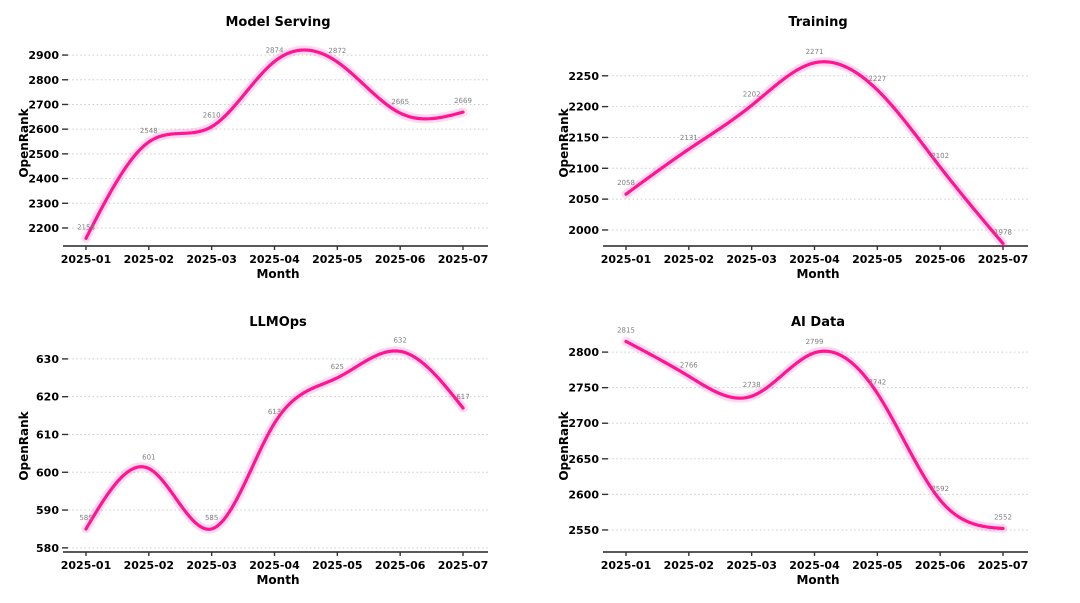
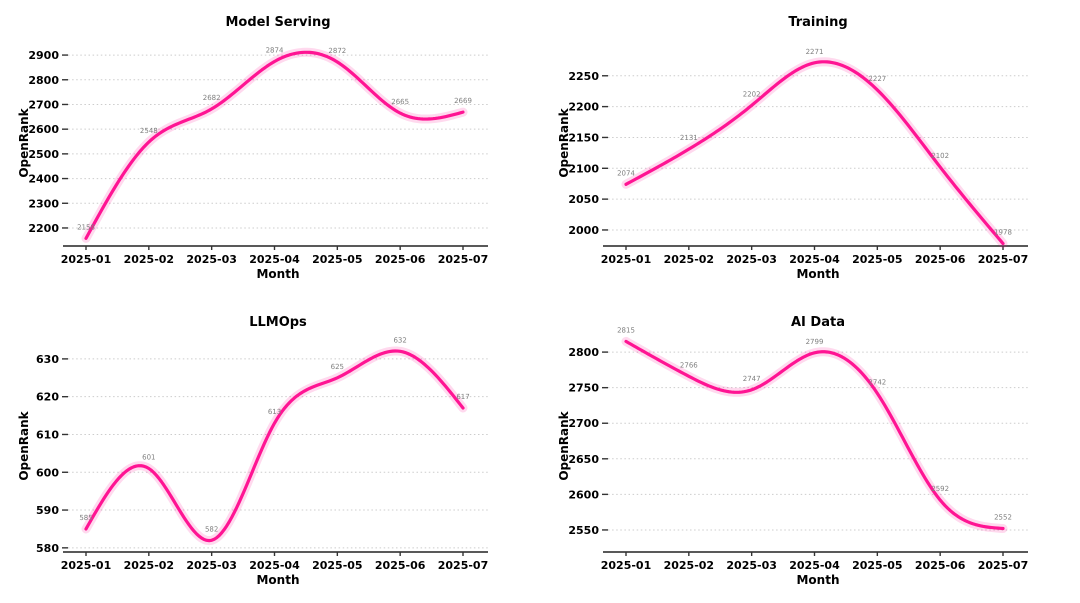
Model Serving/2025-03: 2610 -> 2682
Training/2025-01: 2058 -> 2074
LLMOps/2025-03: 585 -> 582
AI Data/2025-03: 2738 -> 2747
